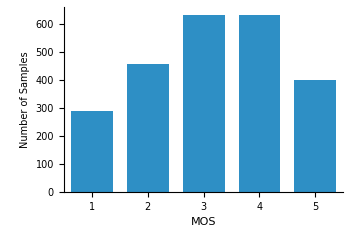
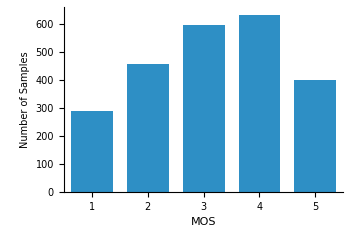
3: 630 -> 595
